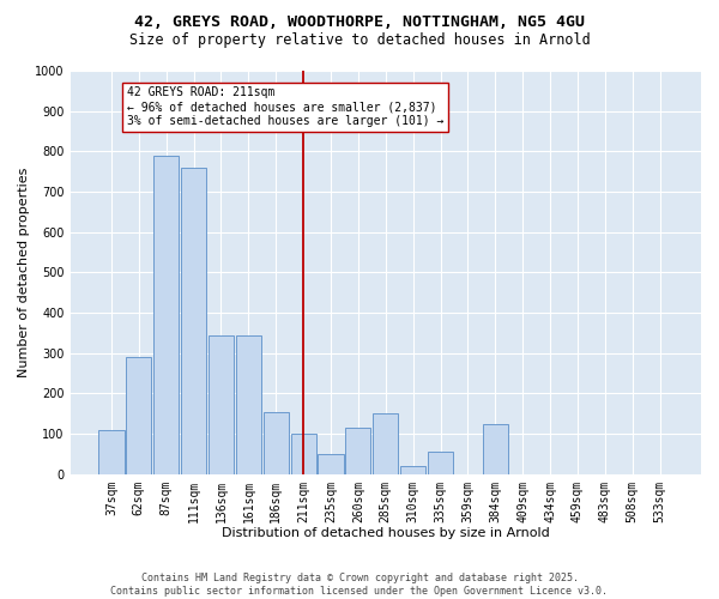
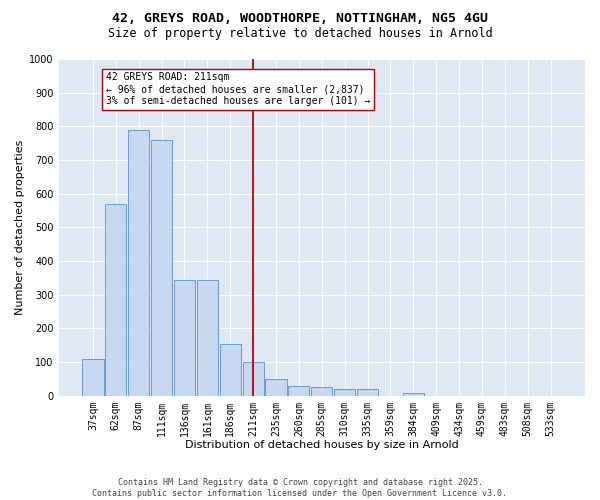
62sqm: 290 -> 570
260sqm: 115 -> 30
285sqm: 150 -> 25
335sqm: 55 -> 20
384sqm: 125 -> 8
